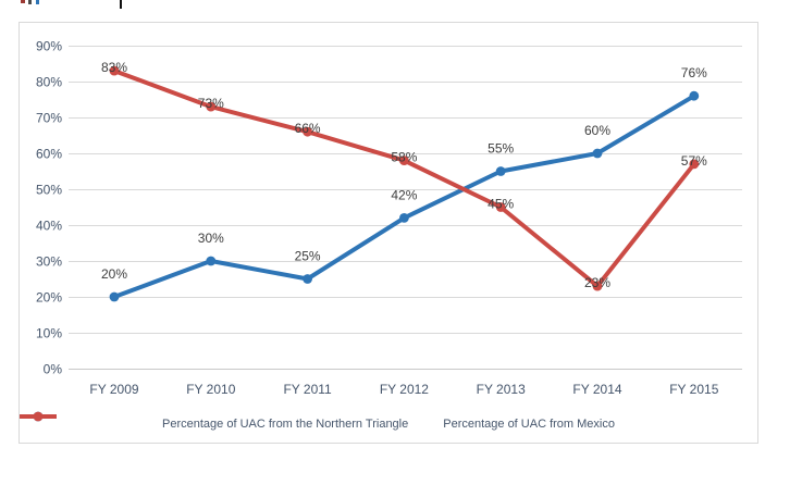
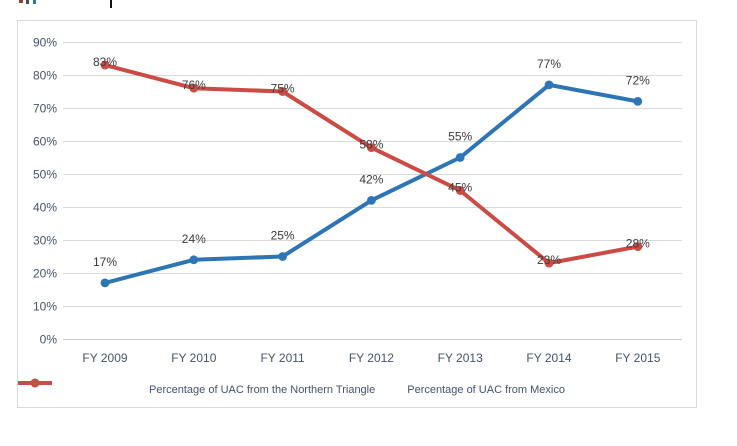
Percentage of UAC from the Northern Triangle/FY 2009: 20% -> 17%
Percentage of UAC from the Northern Triangle/FY 2010: 30% -> 24%
Percentage of UAC from Mexico/FY 2010: 73% -> 76%
Percentage of UAC from Mexico/FY 2011: 66% -> 75%
Percentage of UAC from the Northern Triangle/FY 2014: 60% -> 77%
Percentage of UAC from the Northern Triangle/FY 2015: 76% -> 72%
Percentage of UAC from Mexico/FY 2015: 57% -> 28%
